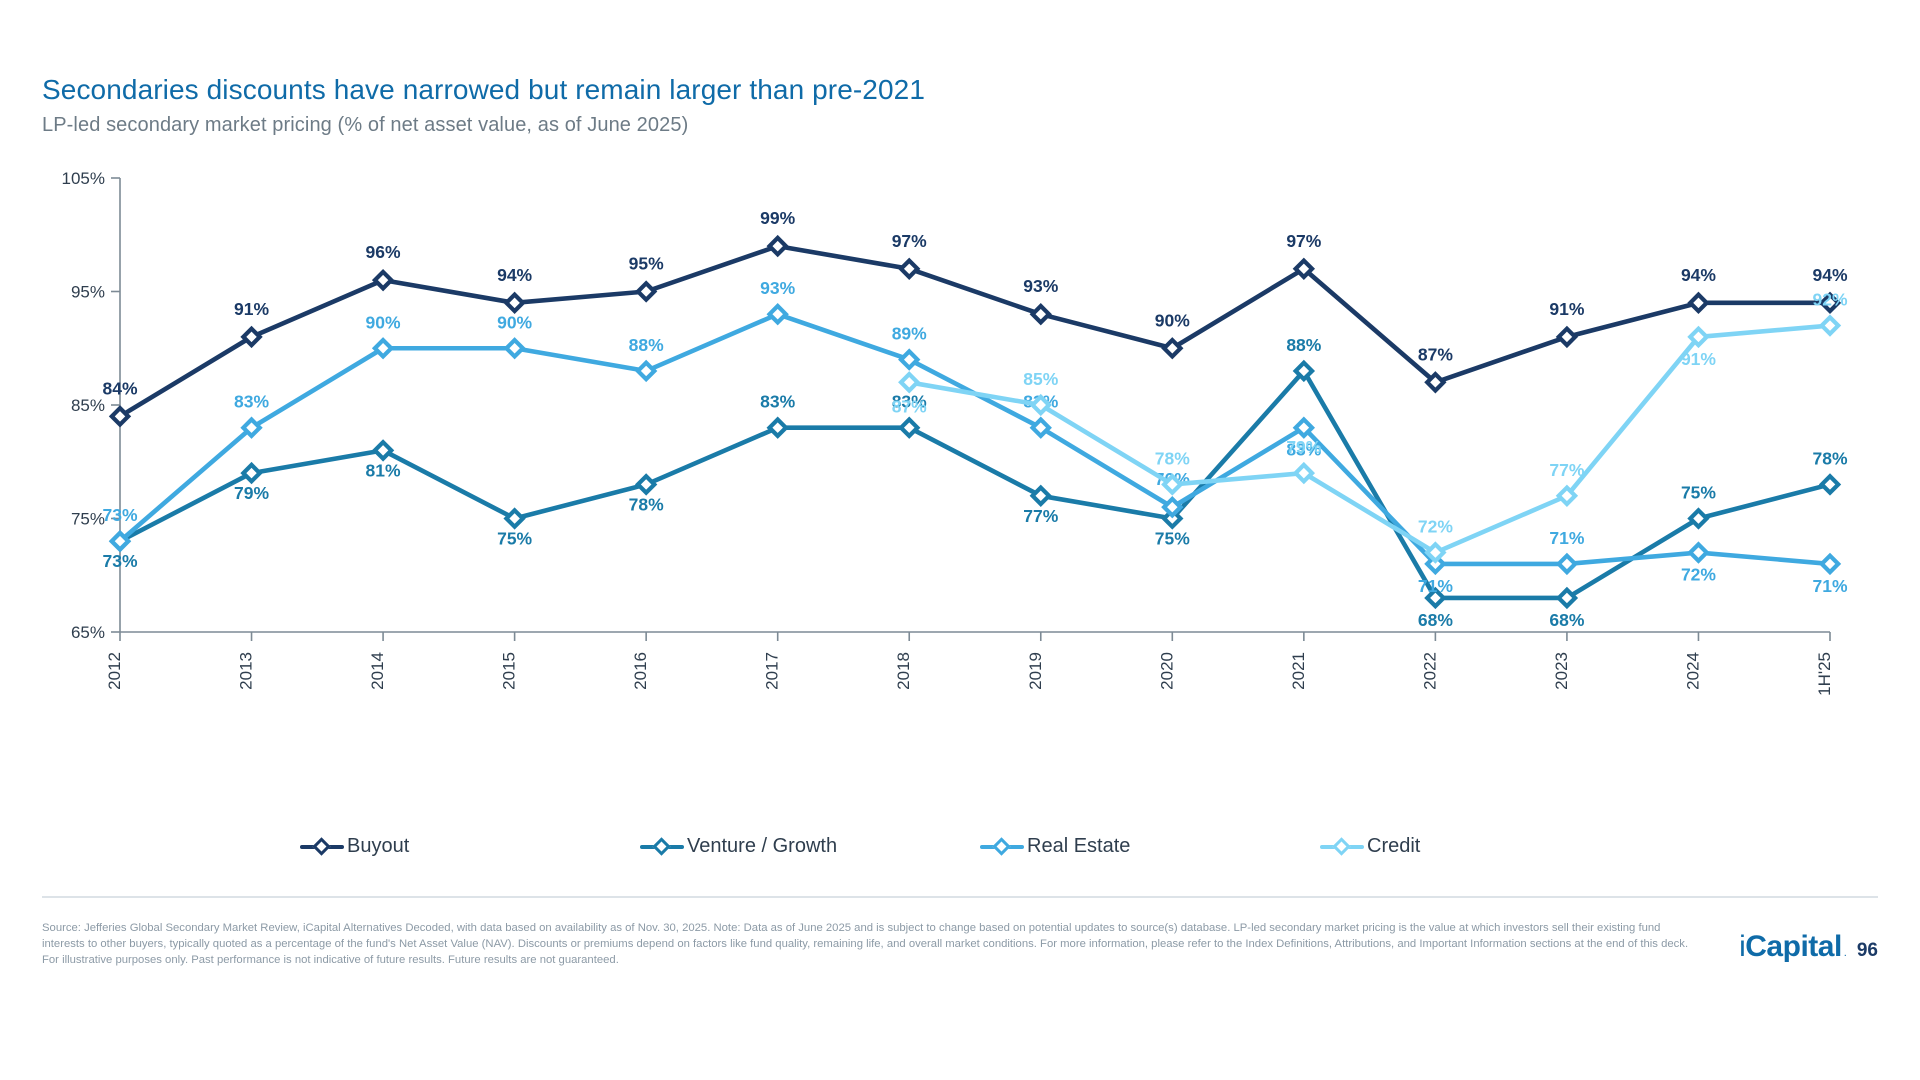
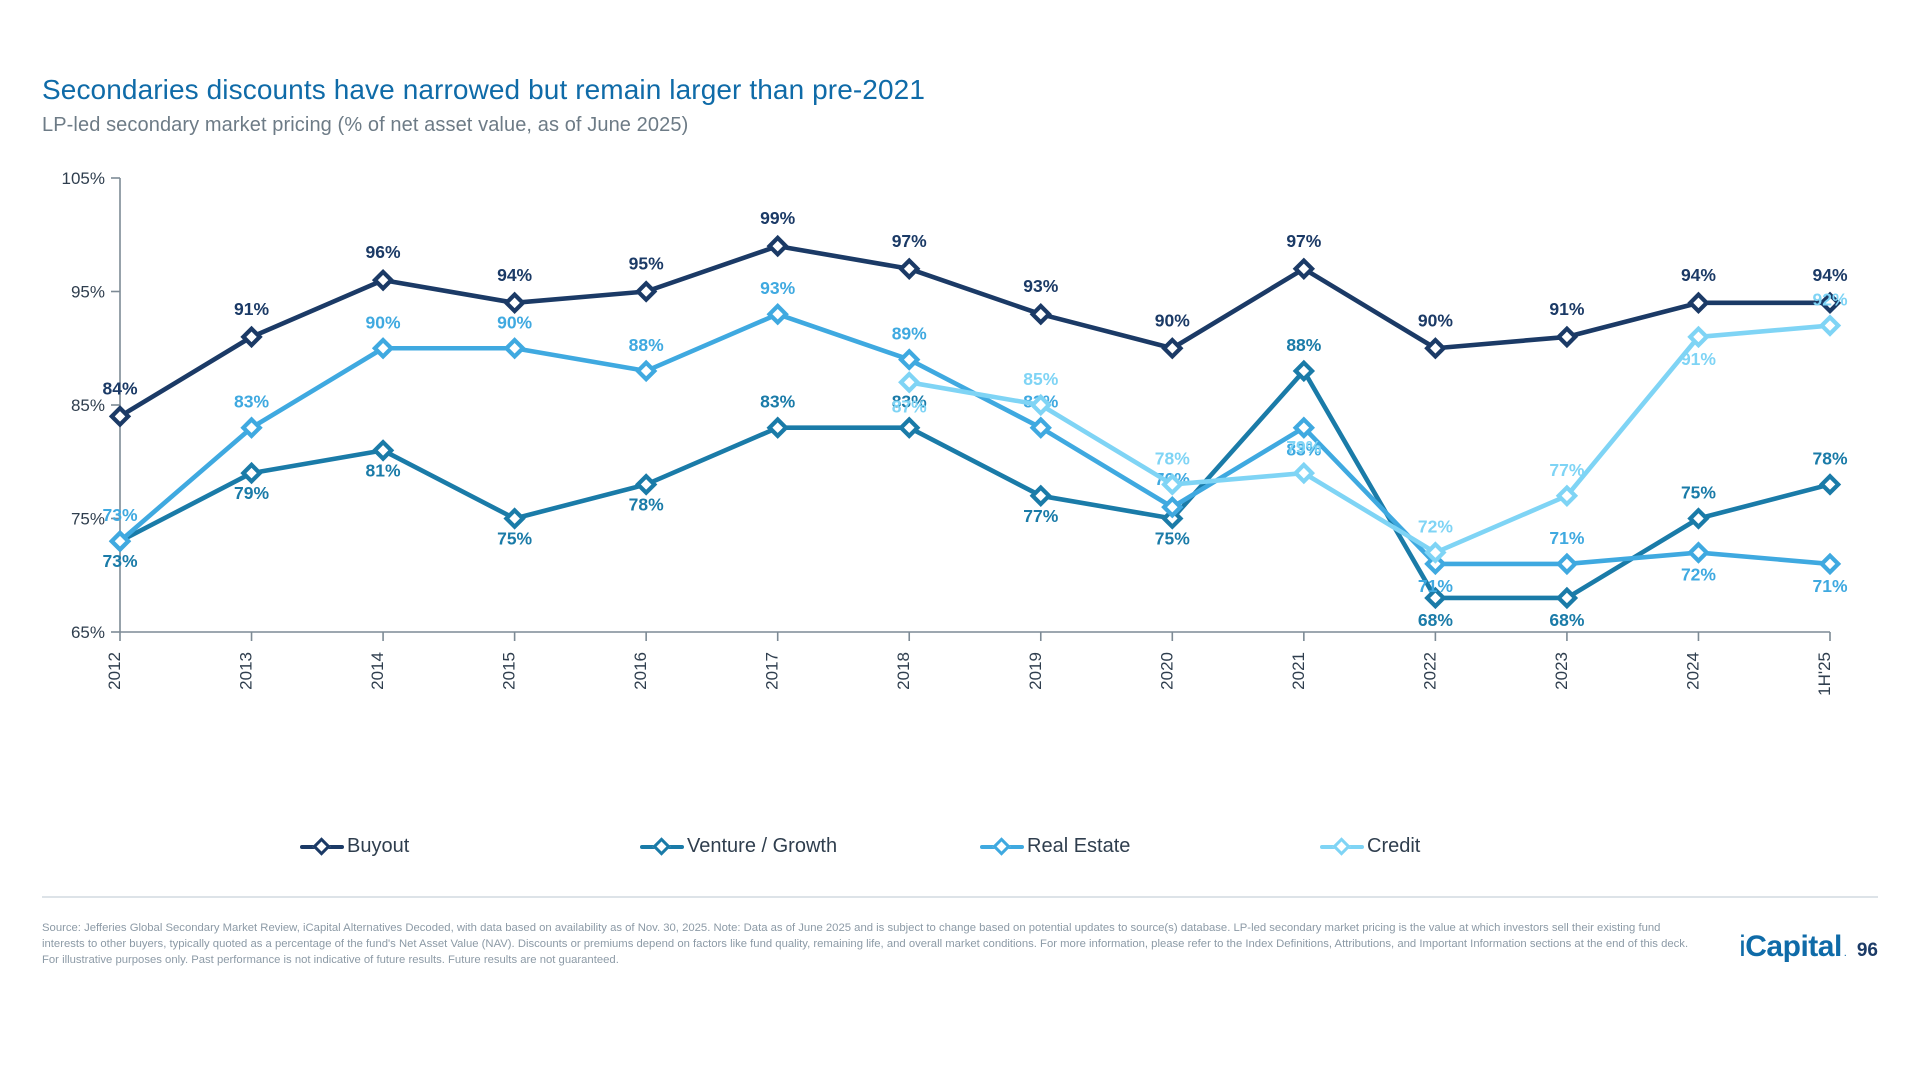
Buyout/2022: 87% -> 90%
